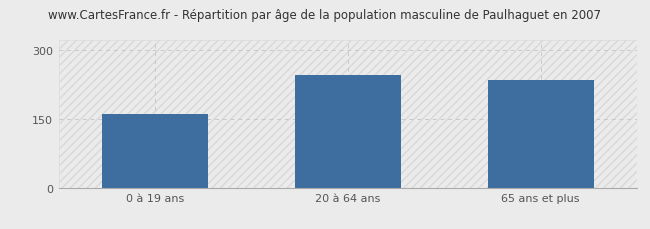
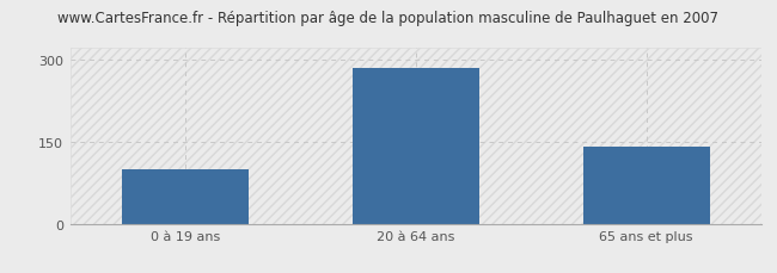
0 à 19 ans: 160 -> 100
20 à 64 ans: 245 -> 285
65 ans et plus: 235 -> 140
